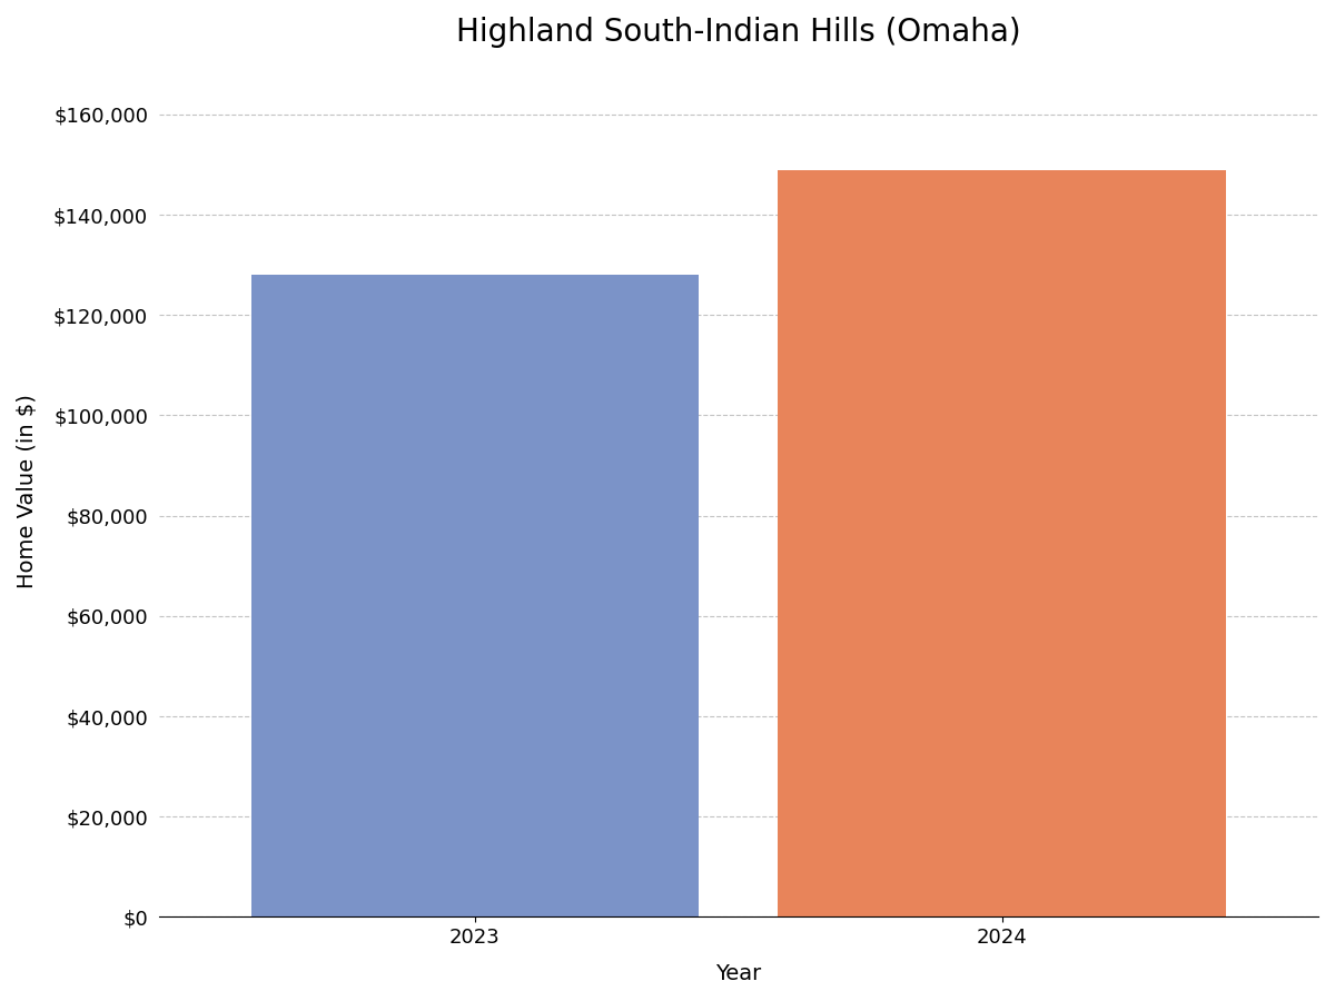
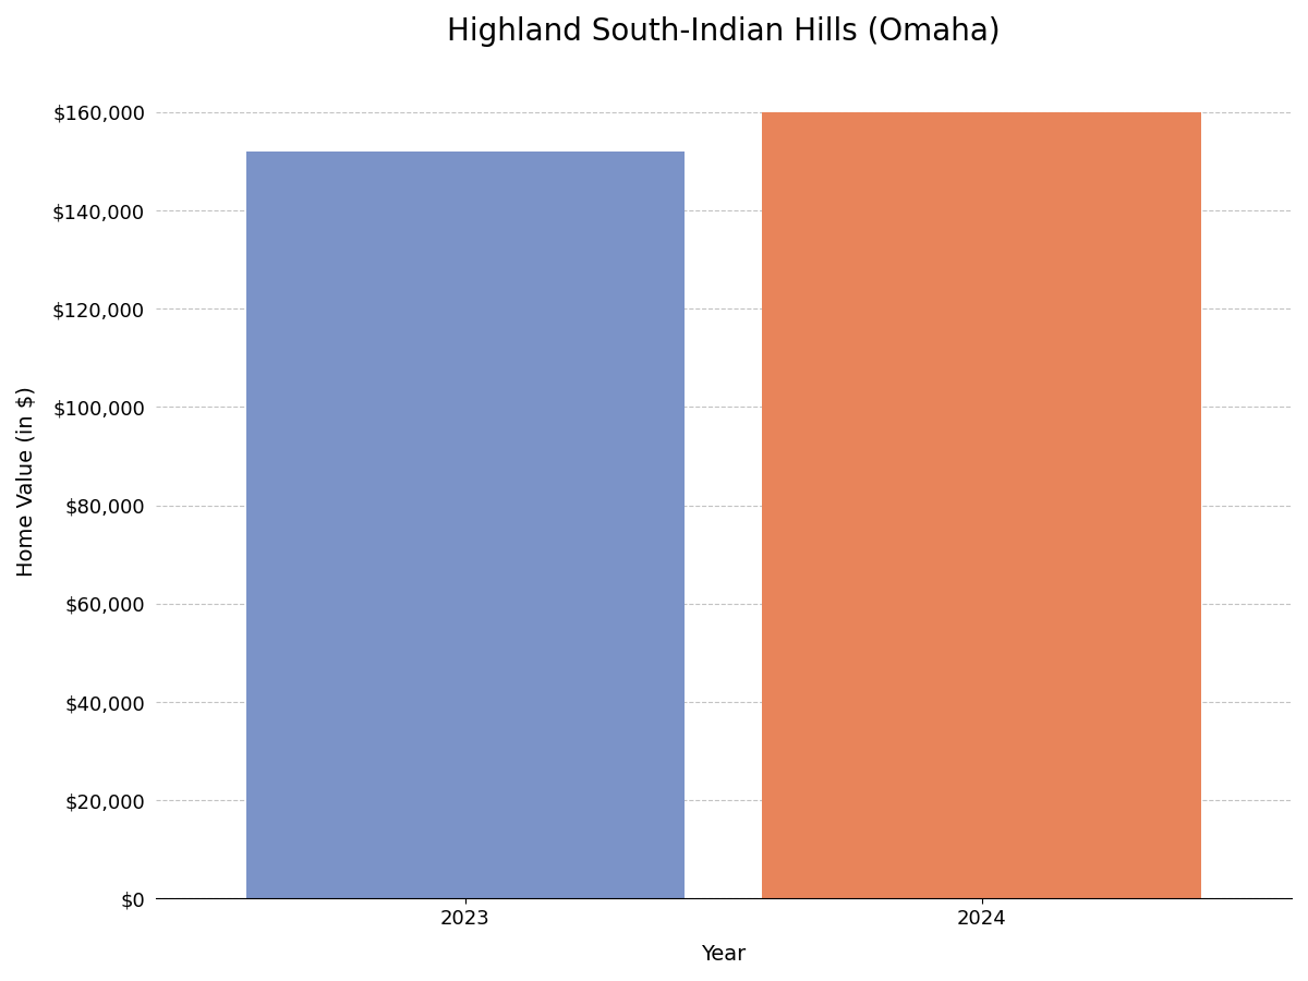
2023: $128,000 -> $152,000
2024: $149,000 -> $160,000
